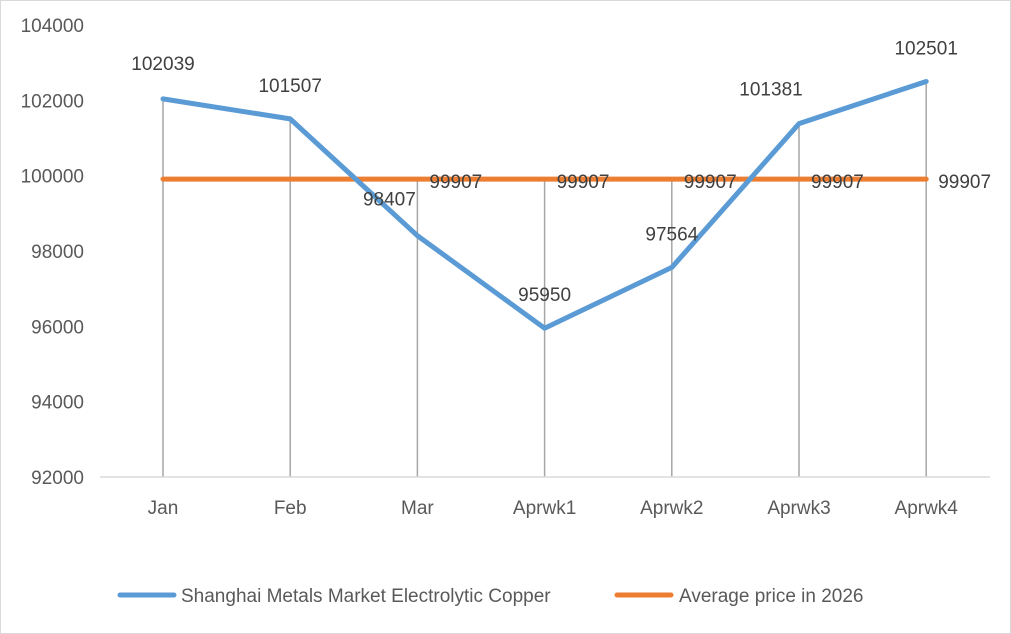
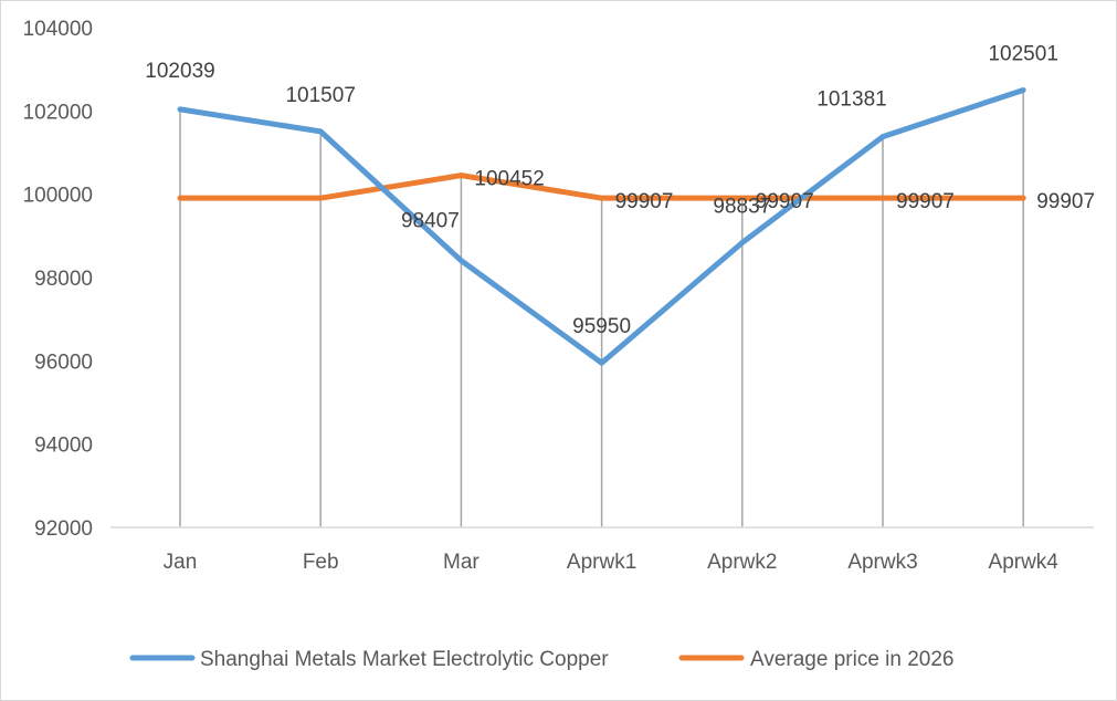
Average price in 2026/Mar: 99907 -> 100452
Shanghai Metals Market Electrolytic Copper/Aprwk2: 97564 -> 98837
